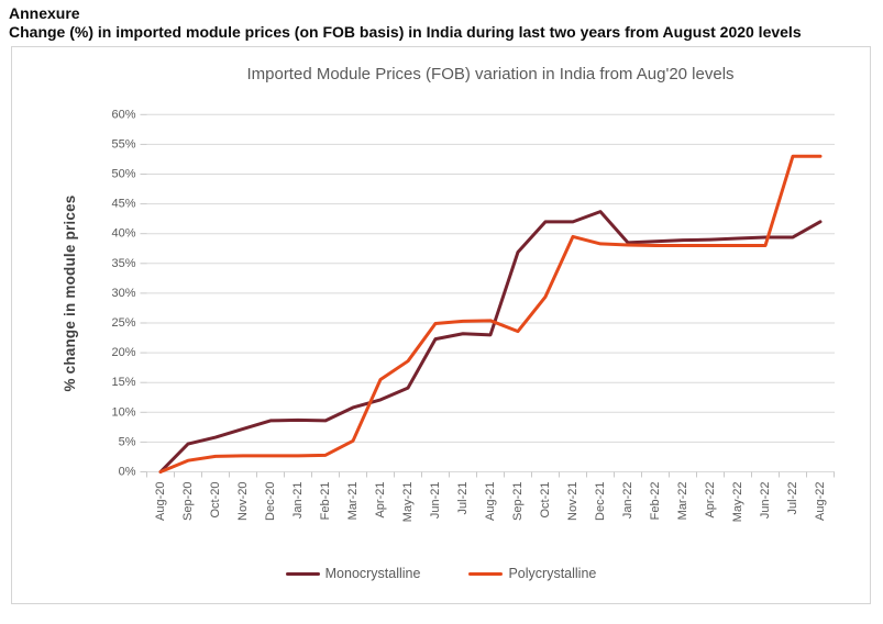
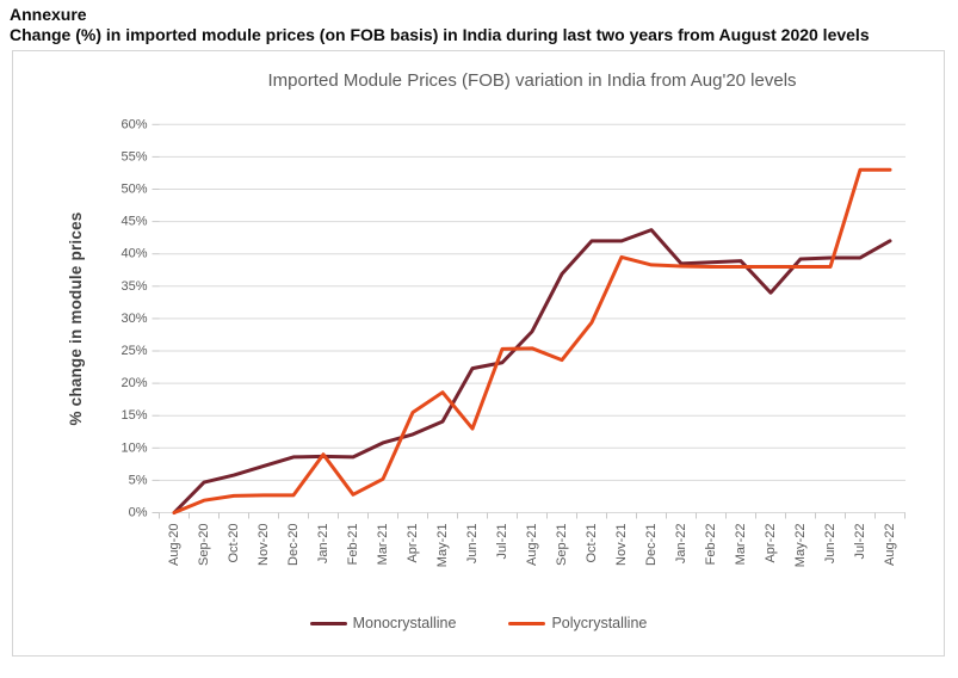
Polycrystalline/Jan-21: 3% -> 9%
Polycrystalline/Jun-21: 25% -> 13%
Monocrystalline/Aug-21: 23% -> 28%
Monocrystalline/Apr-22: 39% -> 34%
